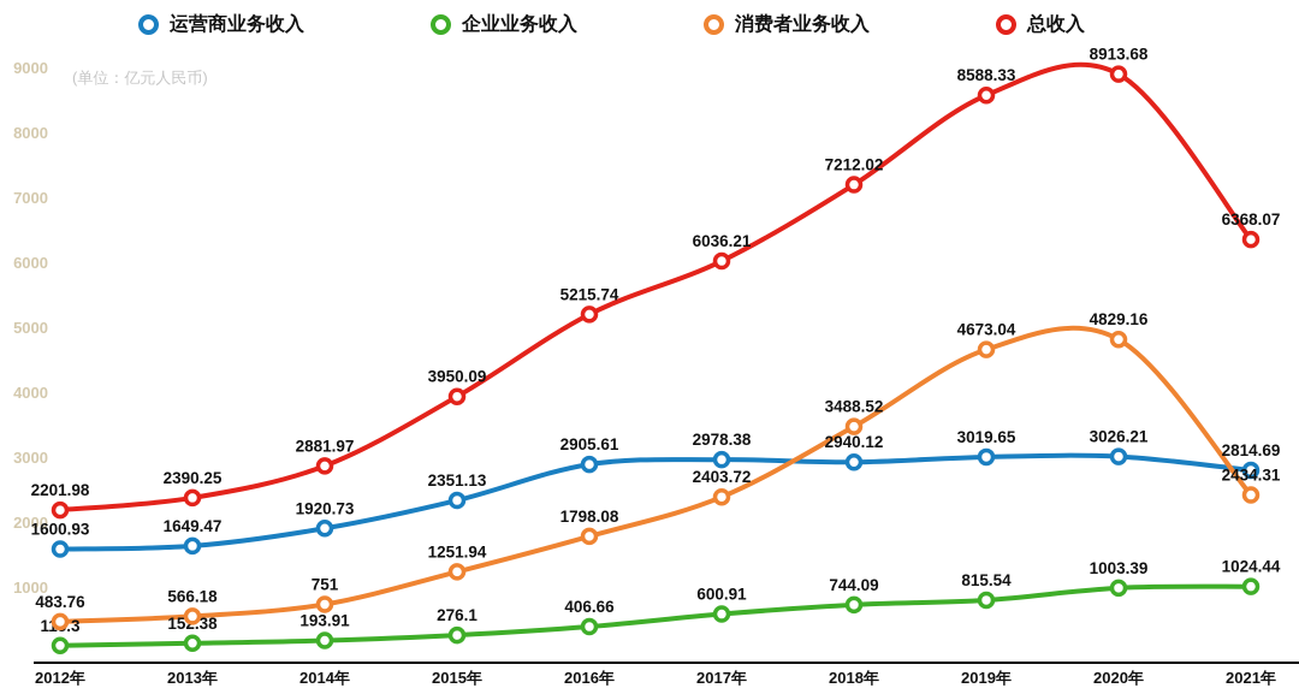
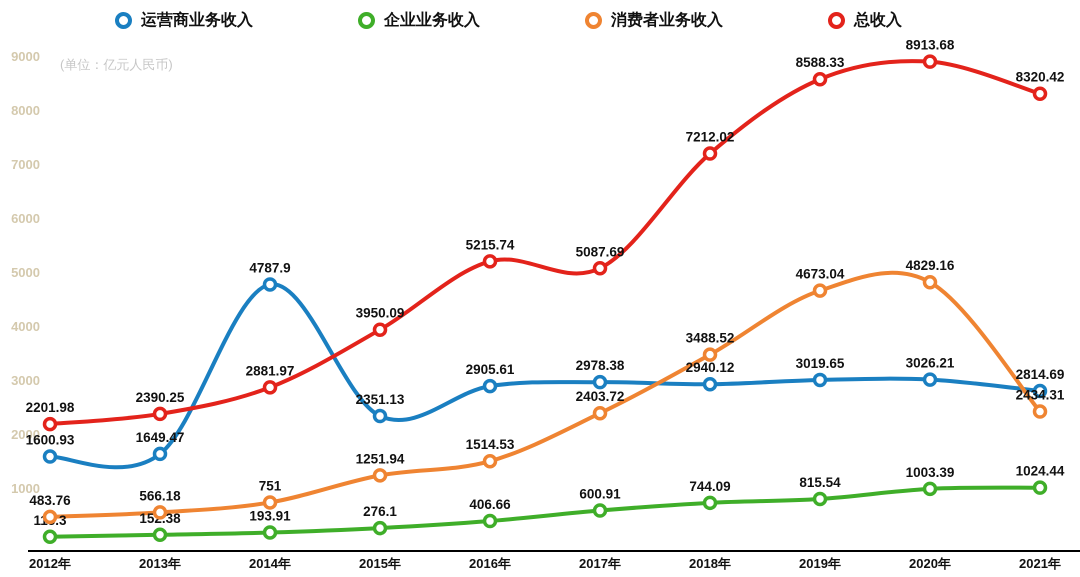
运营商业务收入/2014年: 1920.73 -> 4787.9
消费者业务收入/2016年: 1798.08 -> 1514.53
总收入/2017年: 6036.21 -> 5087.69
总收入/2021年: 6368.07 -> 8320.42
